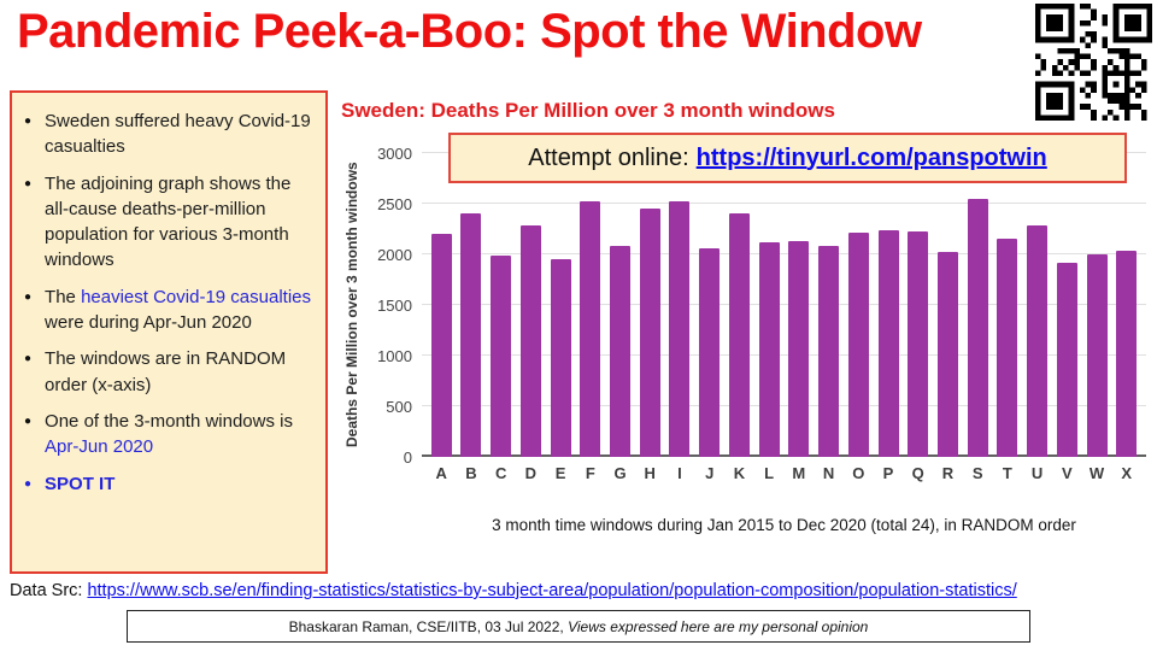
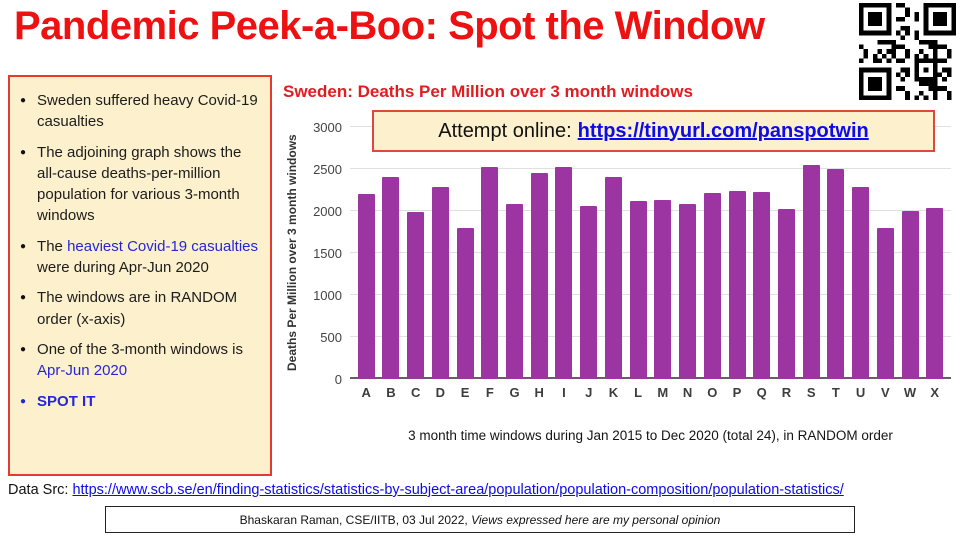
E: 2000 -> 1800
T: 2200 -> 2500
V: 1900 -> 1800
